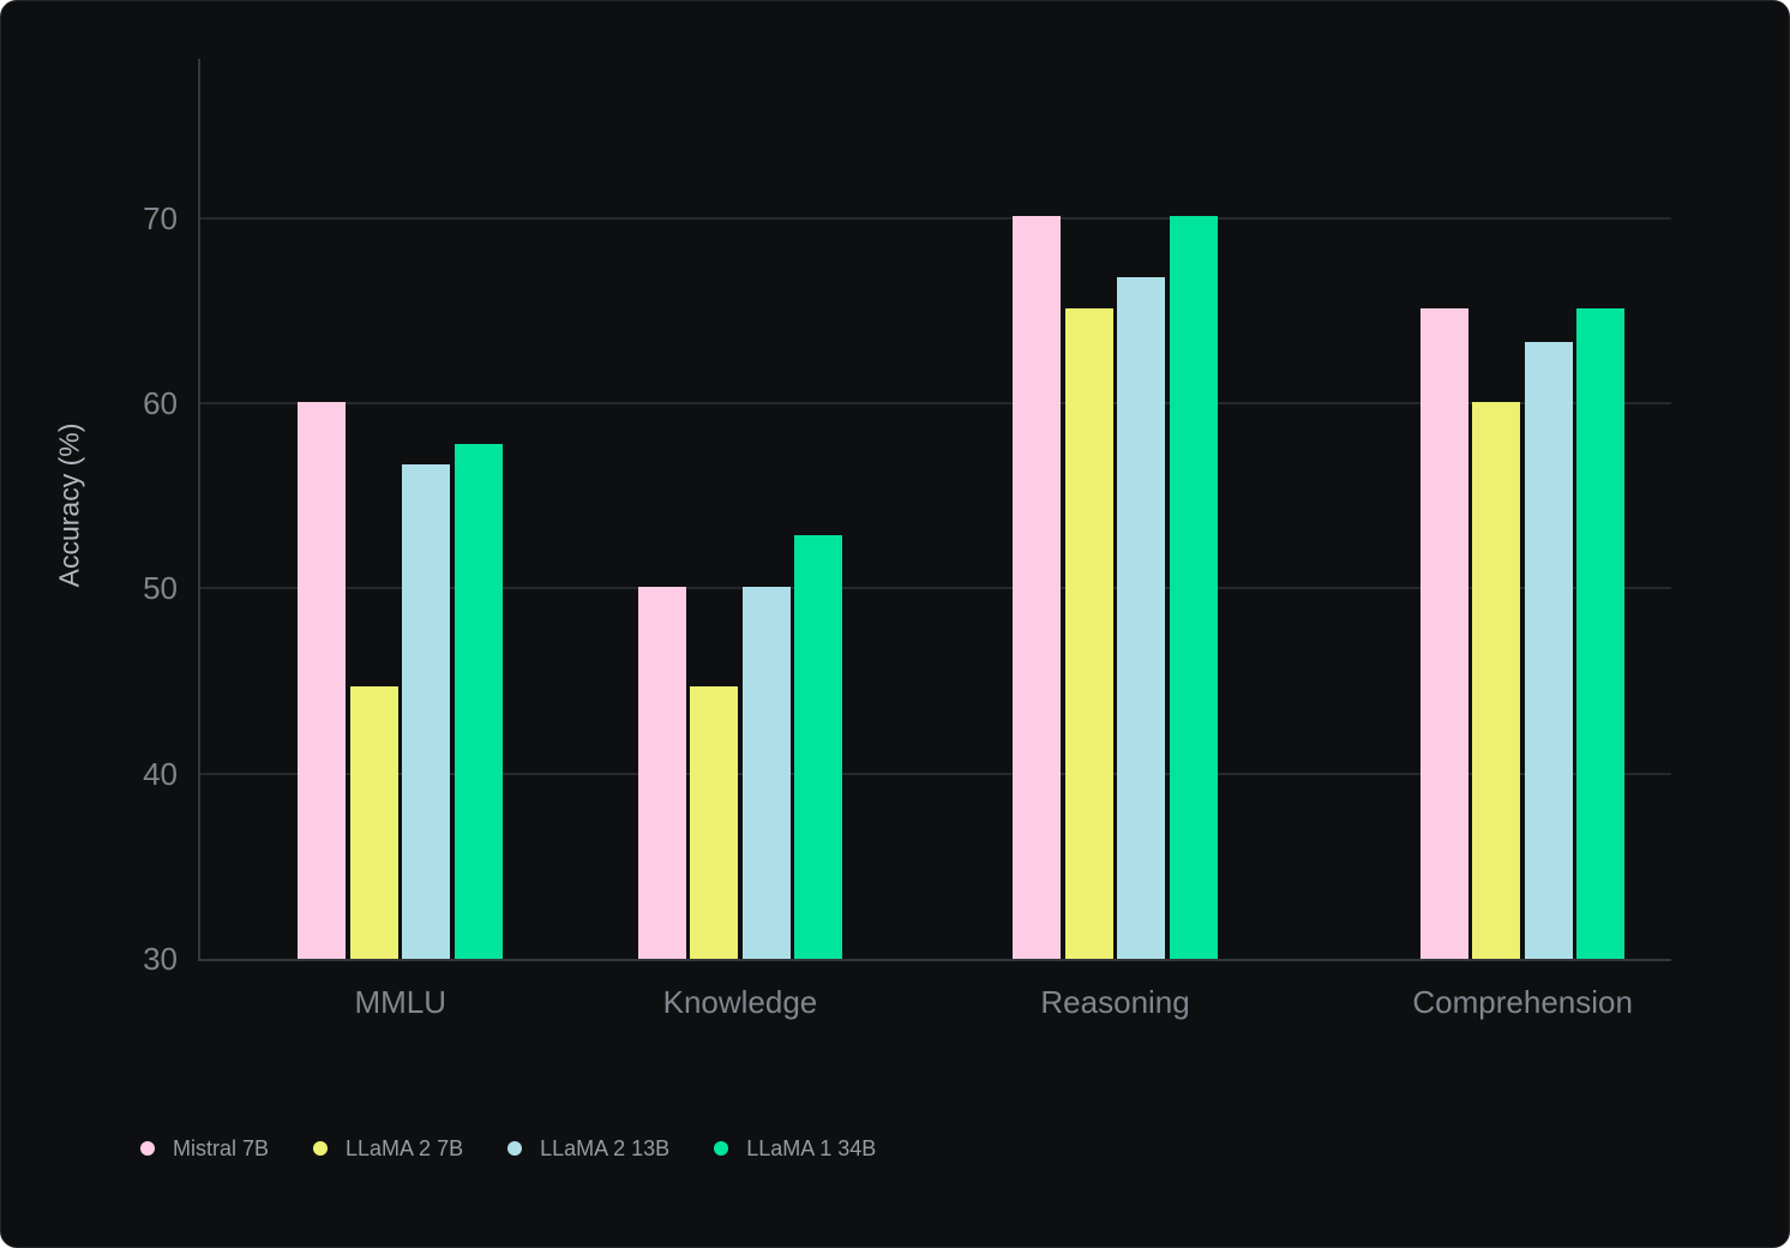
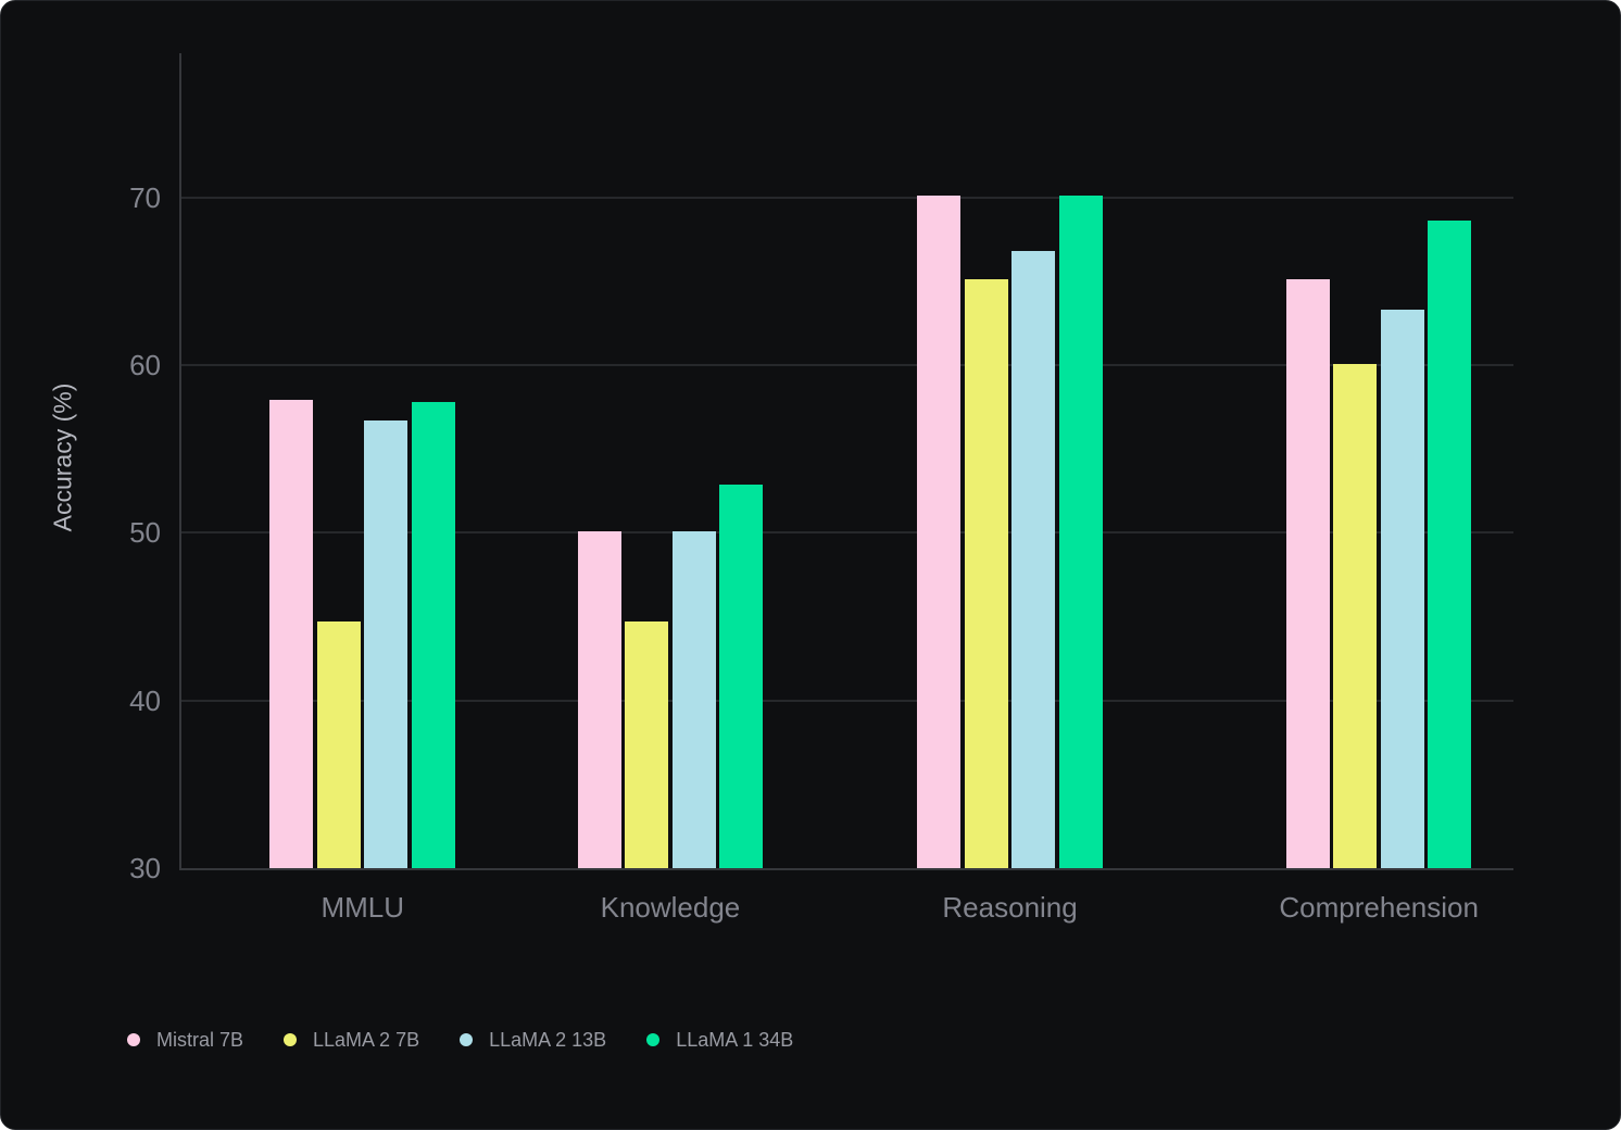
Mistral 7B/MMLU: 60.1 -> 57.9
LLaMA 1 34B/Comprehension: 65.1 -> 68.6
